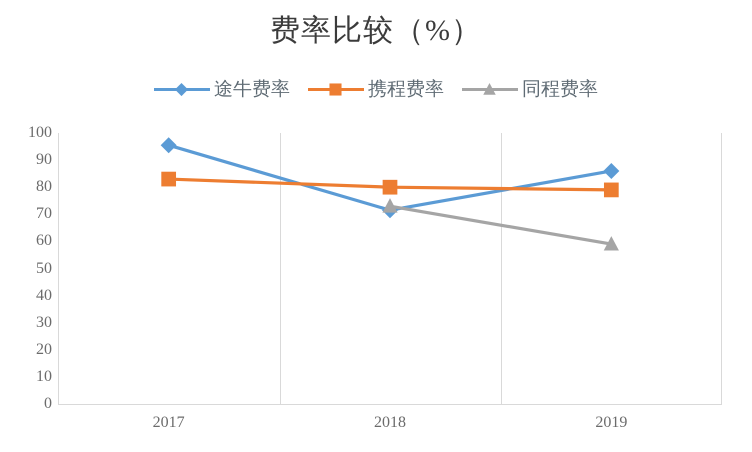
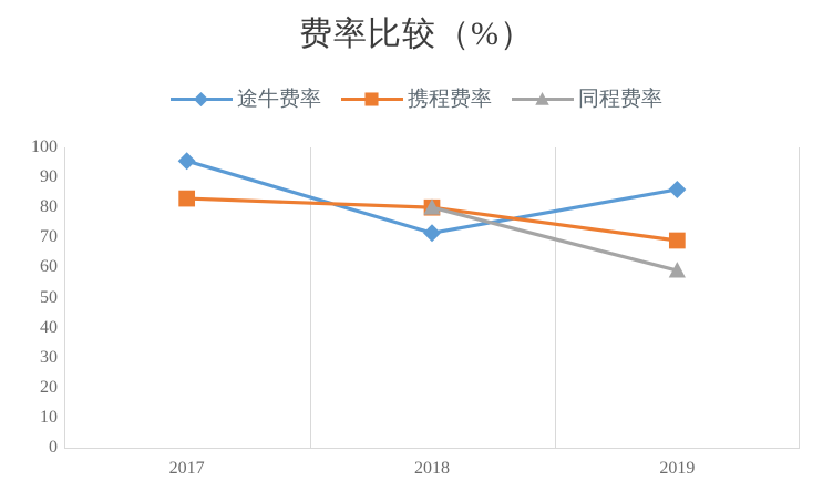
同程费率/2018: 73 -> 80
携程费率/2019: 79 -> 69
